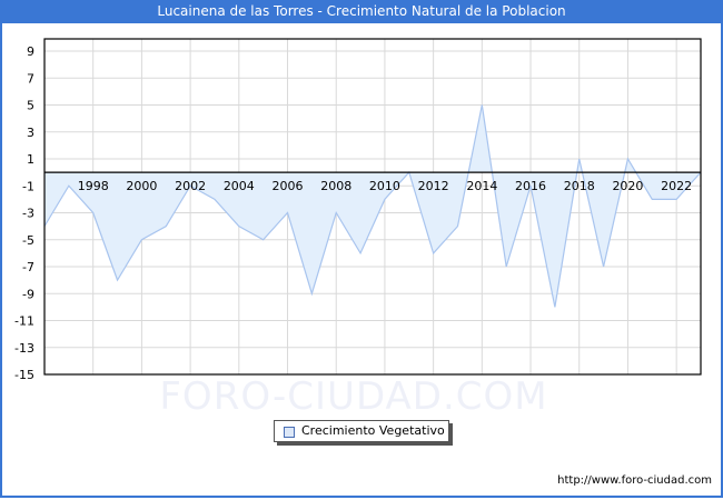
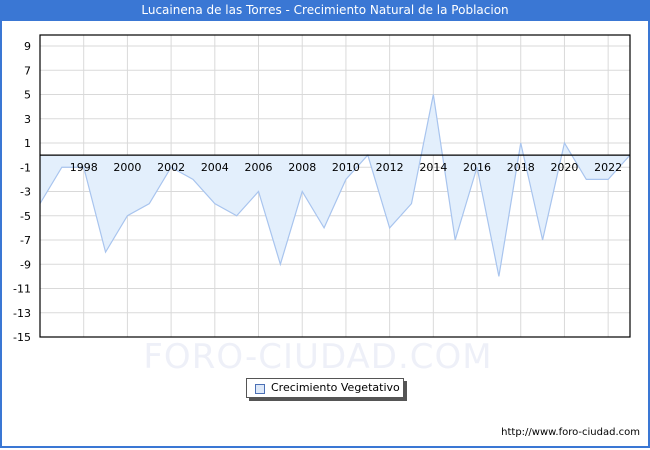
1998: -3 -> -1
